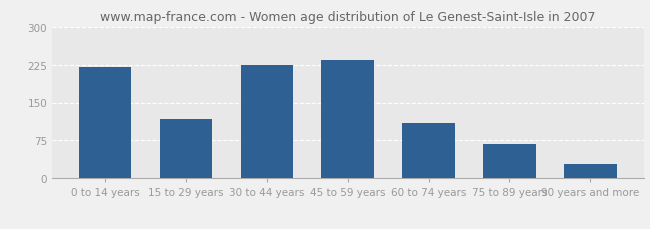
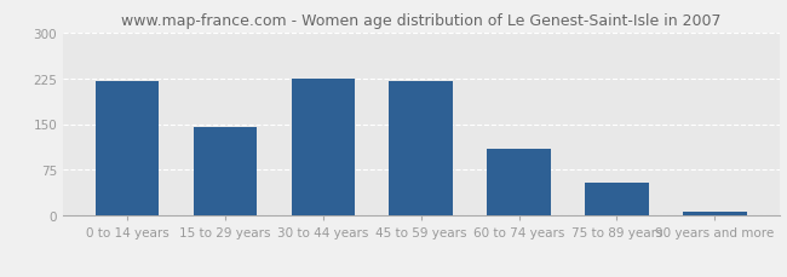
15 to 29 years: 118 -> 145
45 to 59 years: 234 -> 220
75 to 89 years: 68 -> 55
90 years and more: 28 -> 7
